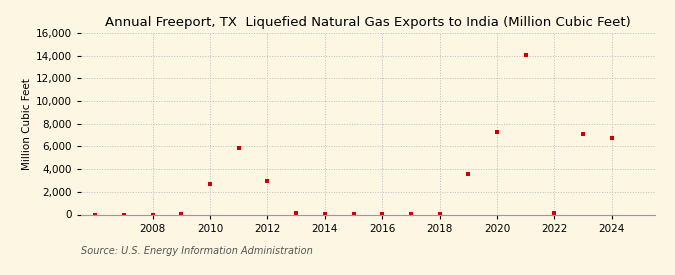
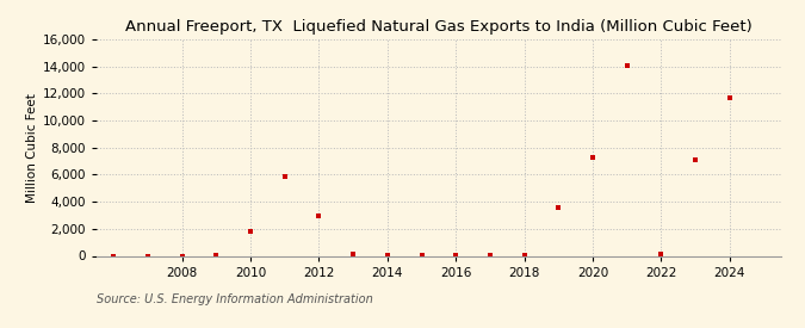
2010: 2,700 -> 1,800
2024: 6,700 -> 11,700
